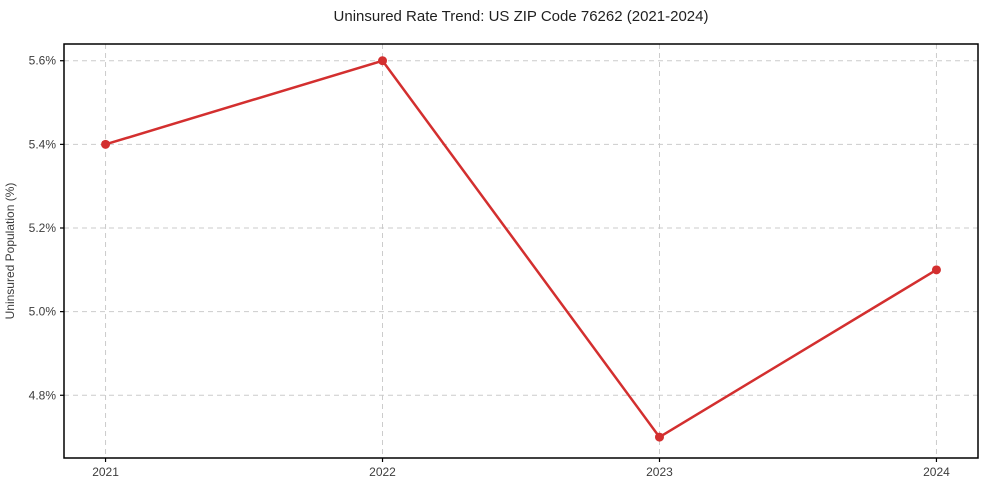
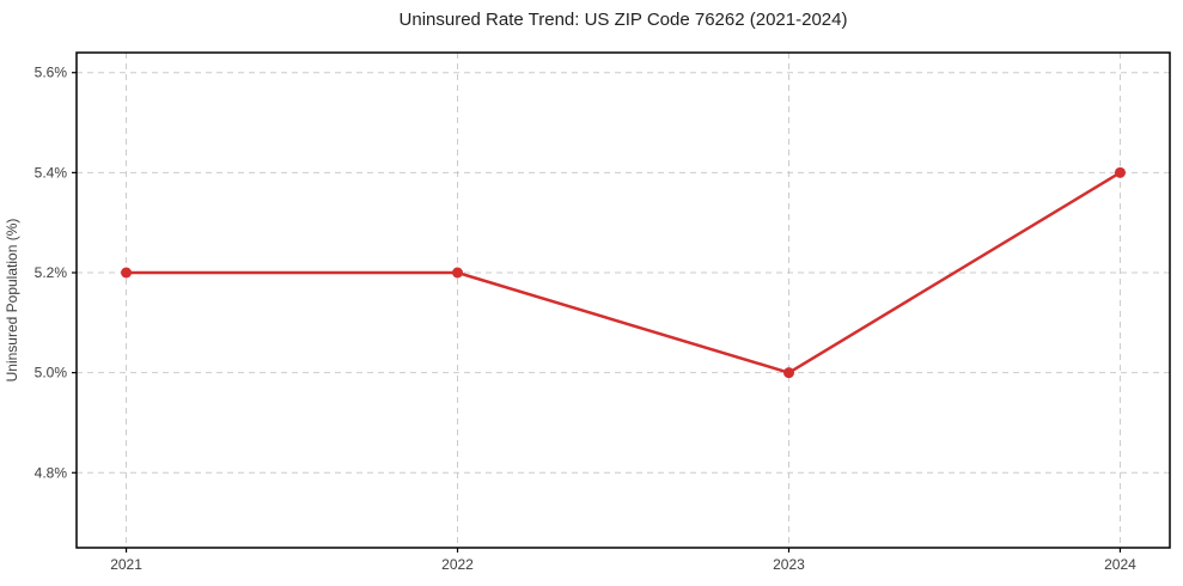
2021: 5.4% -> 5.2%
2022: 5.6% -> 5.2%
2023: 4.7% -> 5.0%
2024: 5.1% -> 5.4%
